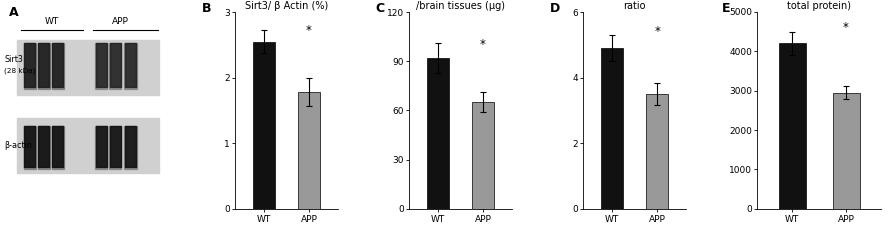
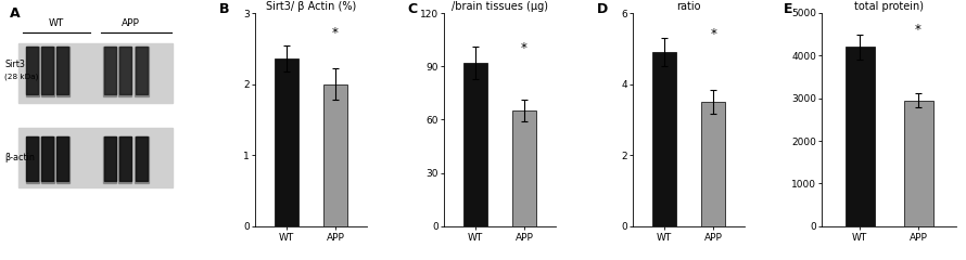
Sirt3/ β Actin (%)/WT: 2.55 -> 2.36
Sirt3/ β Actin (%)/APP: 1.78 -> 2.00
